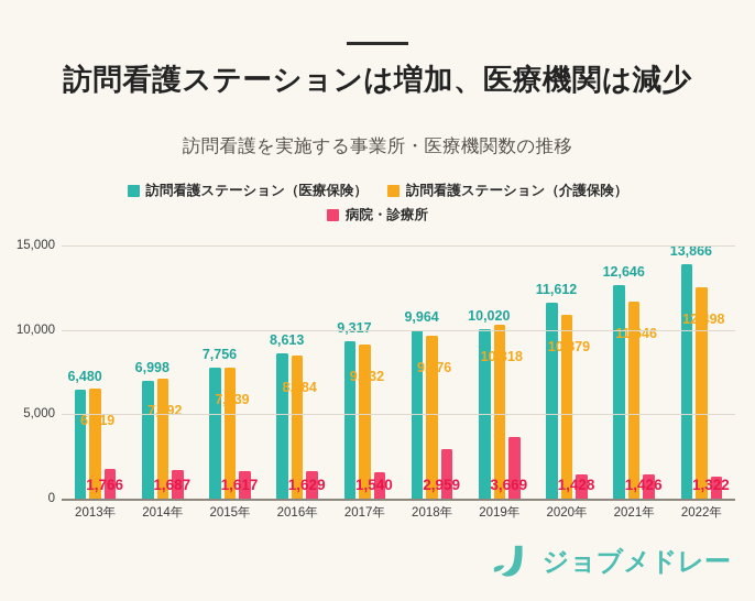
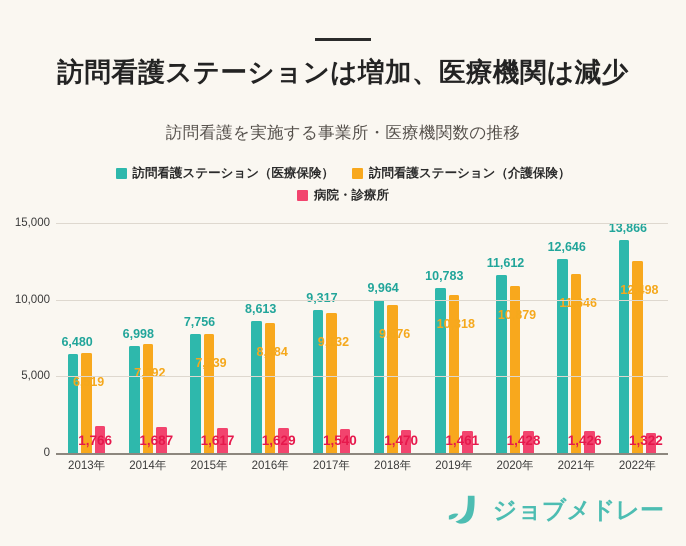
病院・診療所/2018年: 2,959 -> 1,470
訪問看護ステーション（医療保険）/2019年: 10,020 -> 10,783
病院・診療所/2019年: 3,669 -> 1,461
